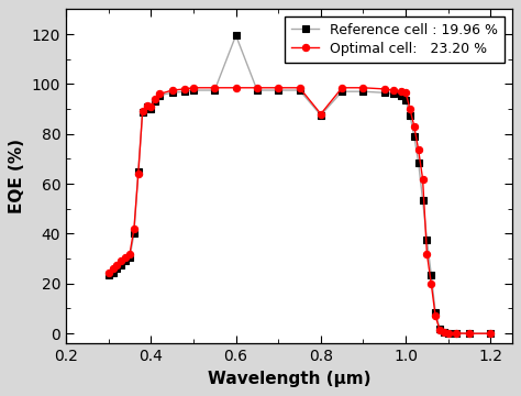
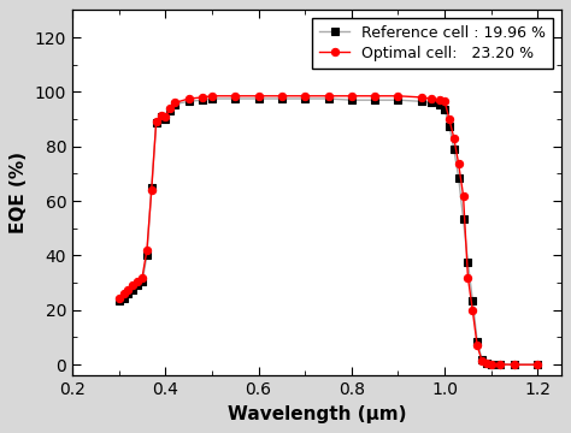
Reference cell : 19.96 %/0.6: 119.5 -> 97.5
Reference cell : 19.96 %/0.8: 87.5 -> 97.0
Optimal cell: 23.20 %/0.8: 88.0 -> 98.5
